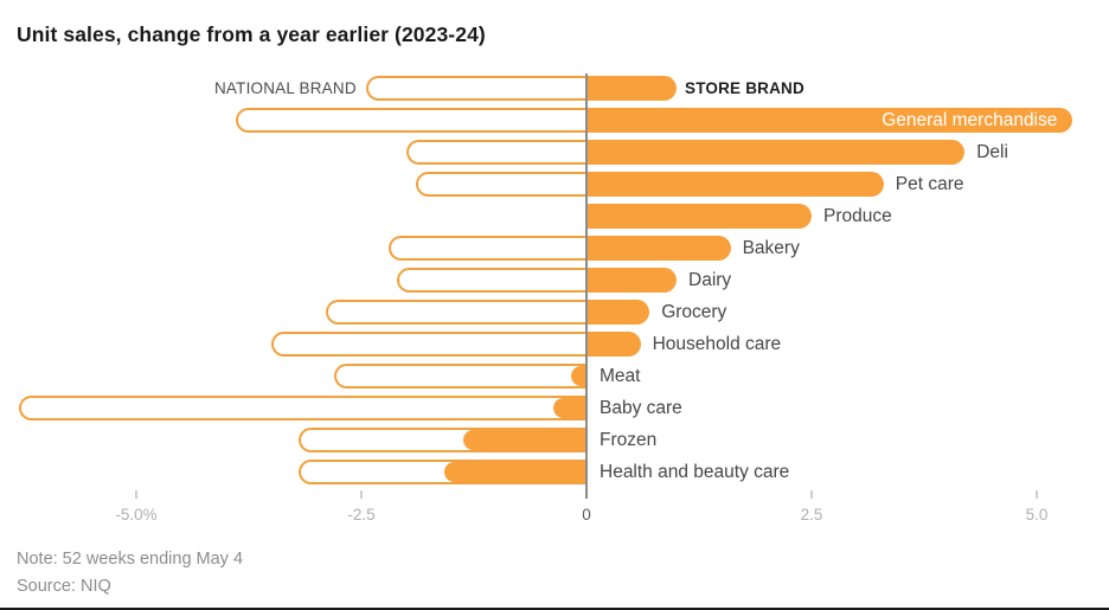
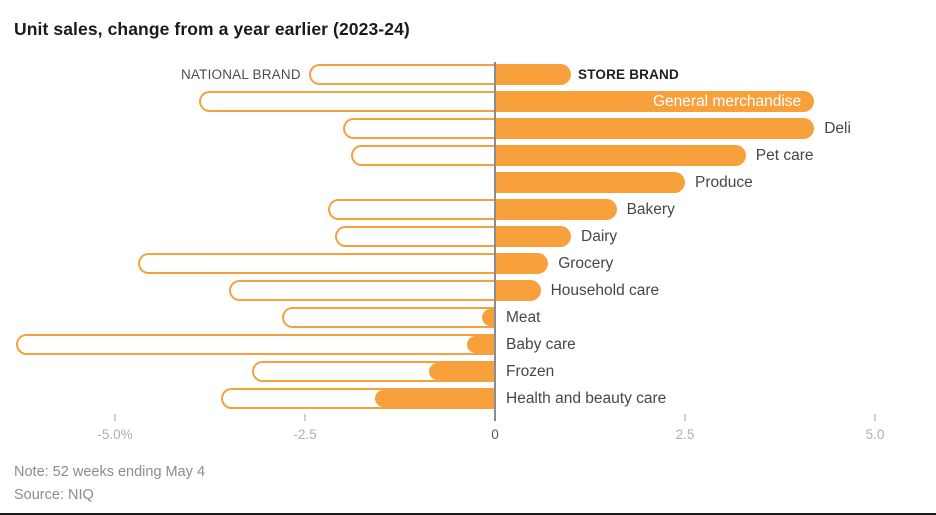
STORE BRAND/General merchandise: 5.4 -> 4.2
NATIONAL BRAND/Grocery: -2.9 -> -4.7
STORE BRAND/Frozen: -1.4 -> -0.9
NATIONAL BRAND/Health and beauty care: -3.2 -> -3.6
